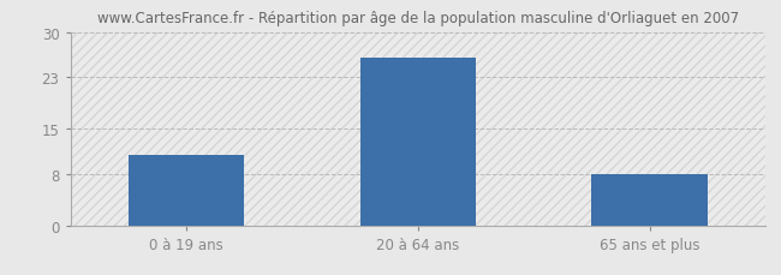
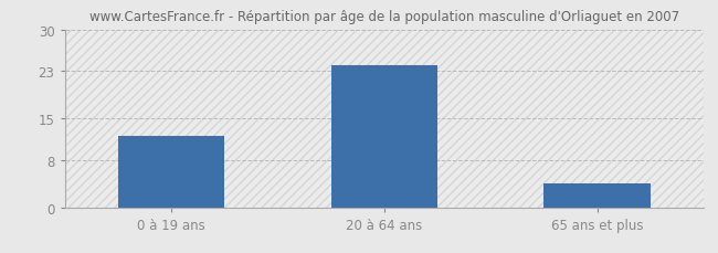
0 à 19 ans: 11 -> 12
20 à 64 ans: 26 -> 24
65 ans et plus: 8 -> 4
